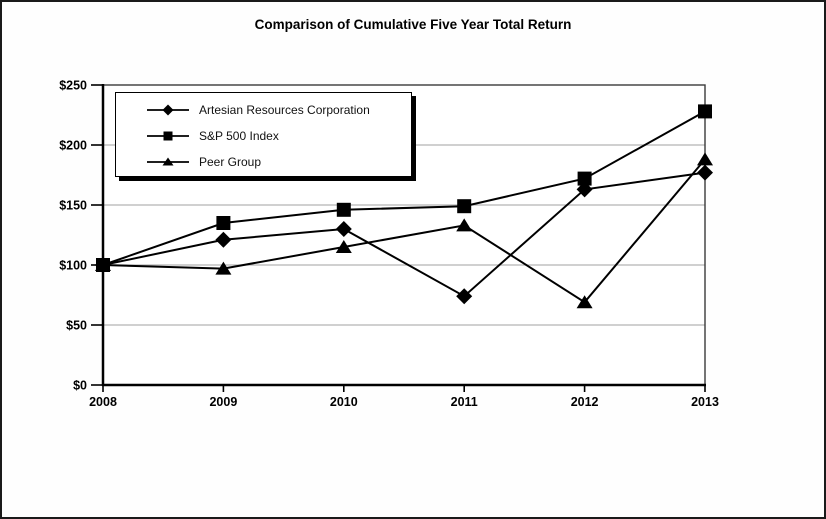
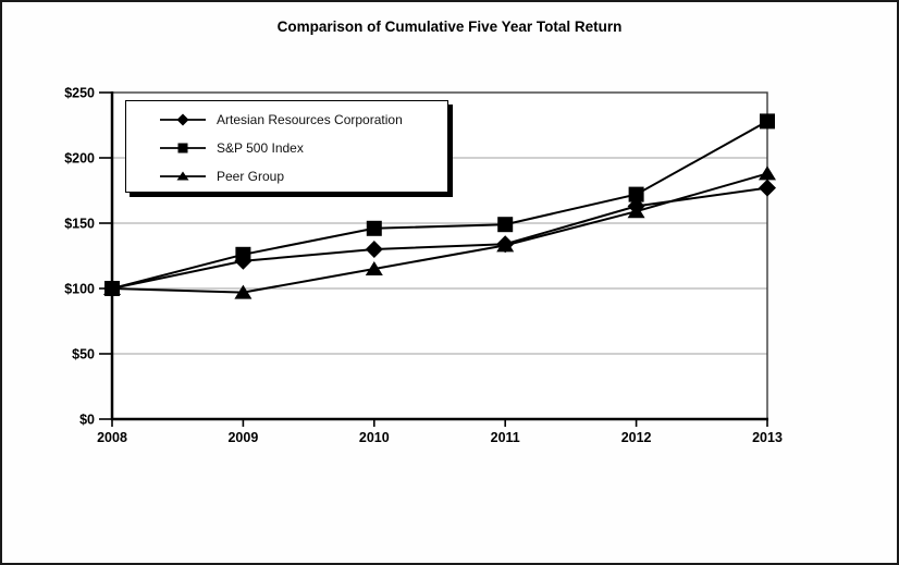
S&P 500 Index/2009: $135 -> $126
Artesian Resources Corporation/2011: $74 -> $134
Peer Group/2012: $69 -> $159
